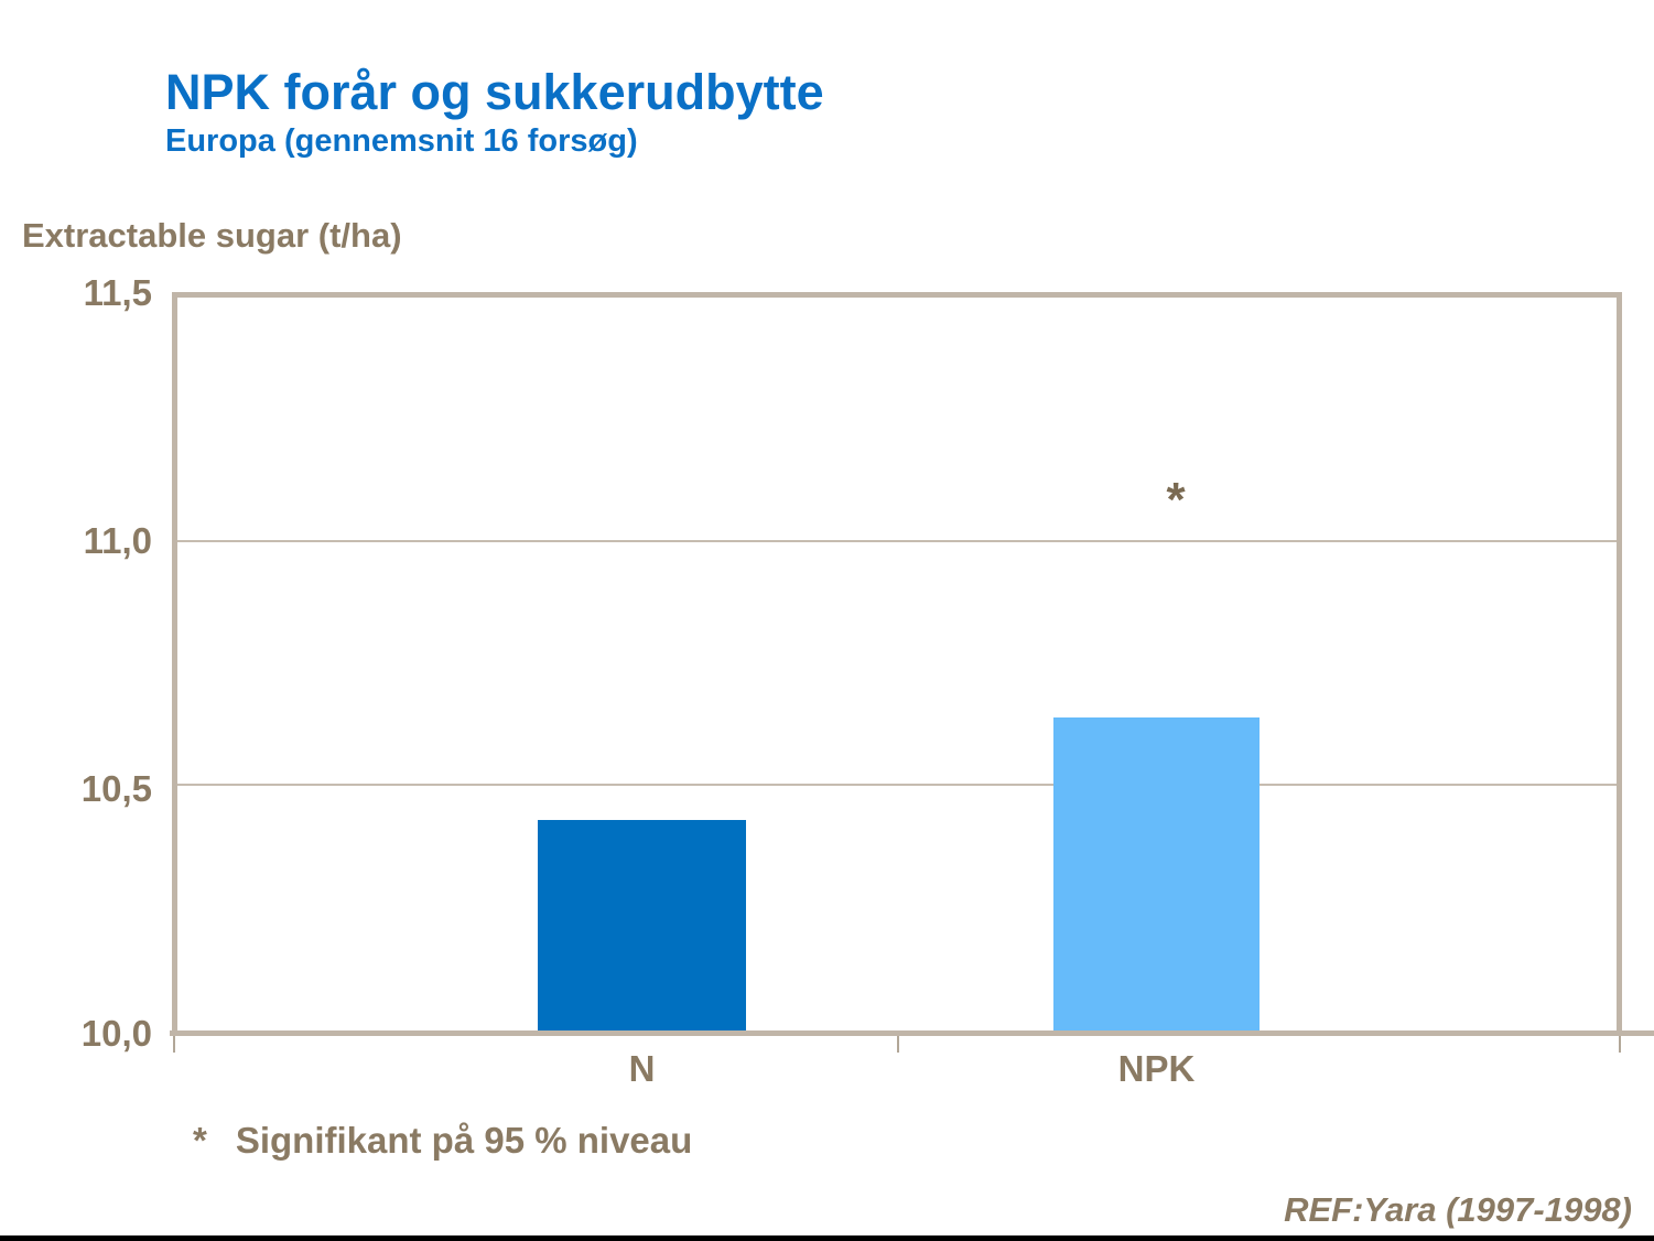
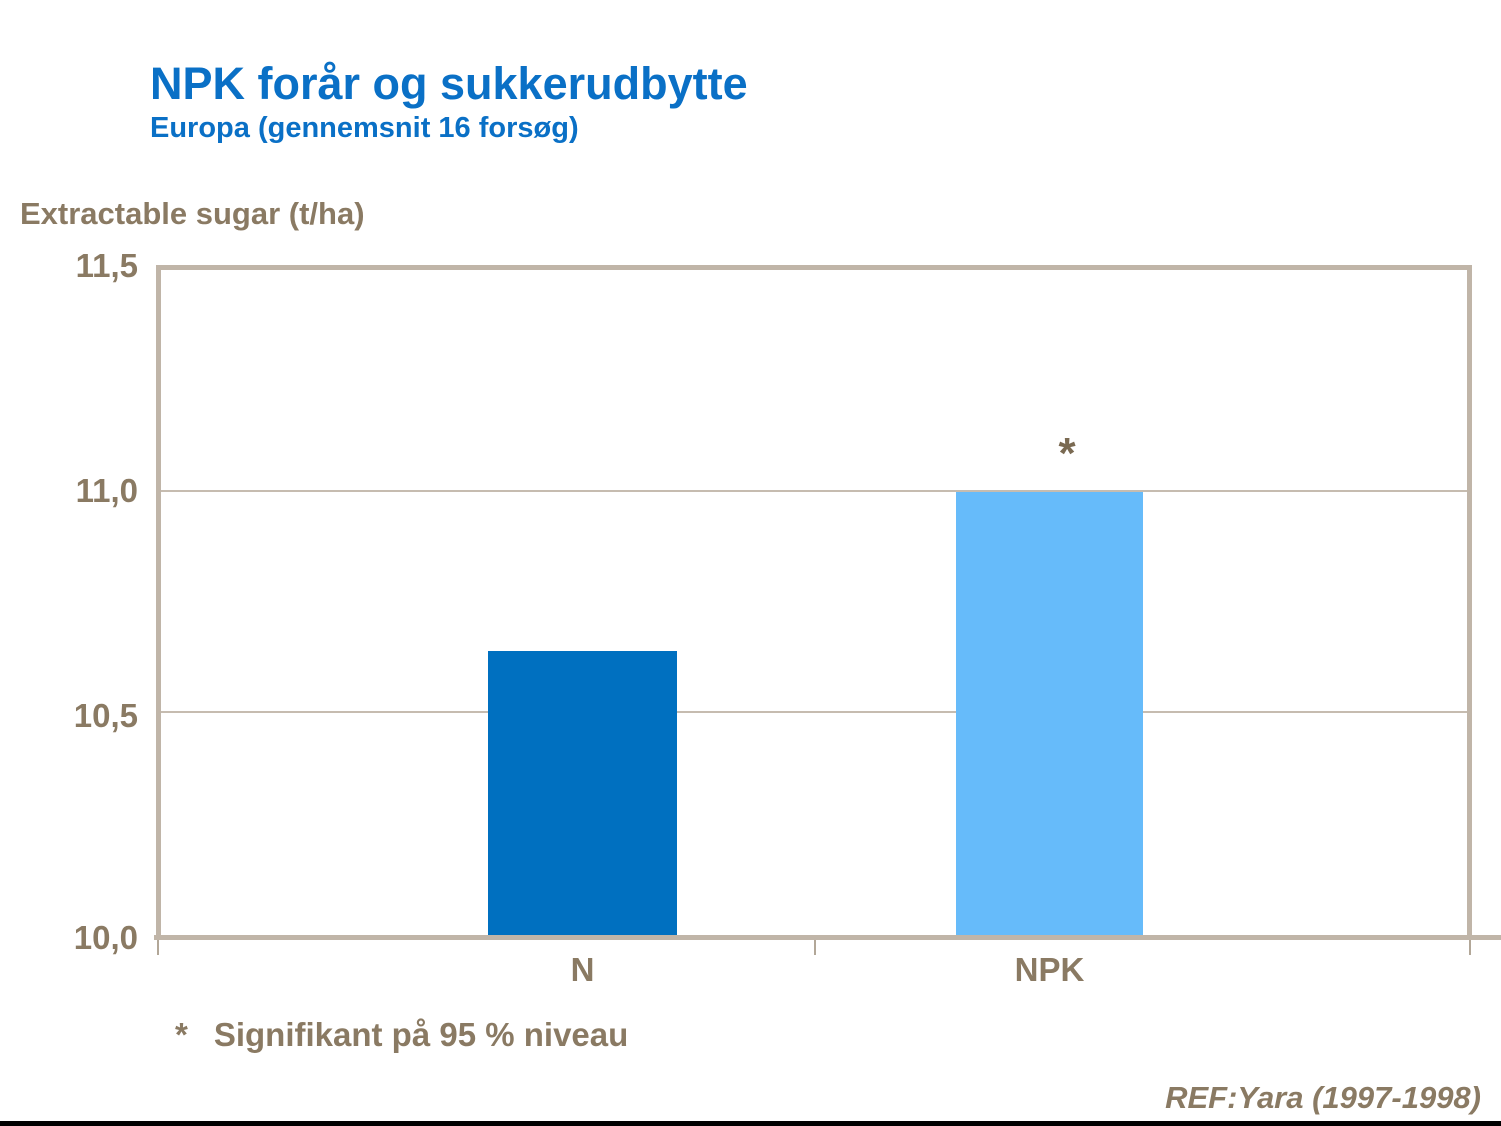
N: 10,43 -> 10,64
NPK: 10,64 -> 11,00
